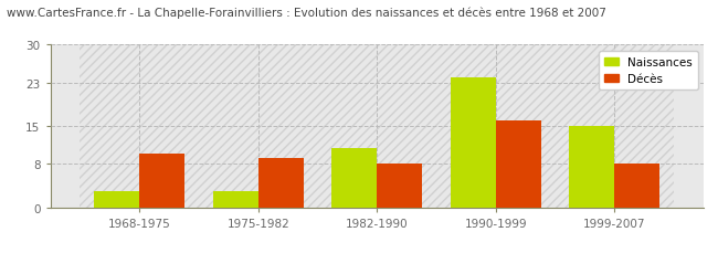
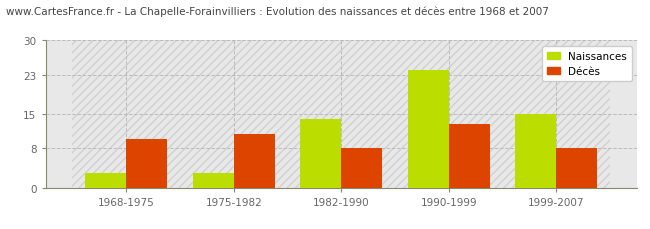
Décès/1975-1982: 9 -> 11
Naissances/1982-1990: 11 -> 14
Décès/1990-1999: 16 -> 13
